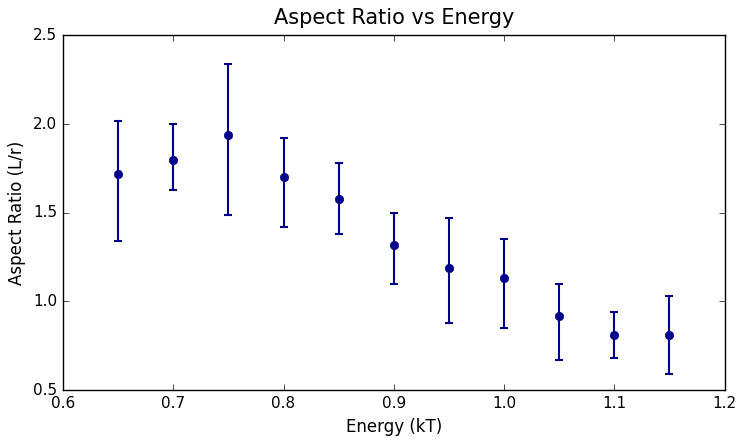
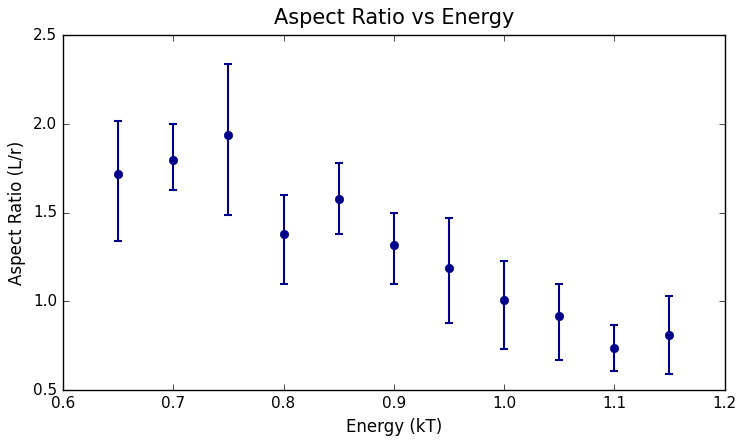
0.8: 1.70 -> 1.38
1.0: 1.13 -> 1.01
1.1: 0.81 -> 0.74
